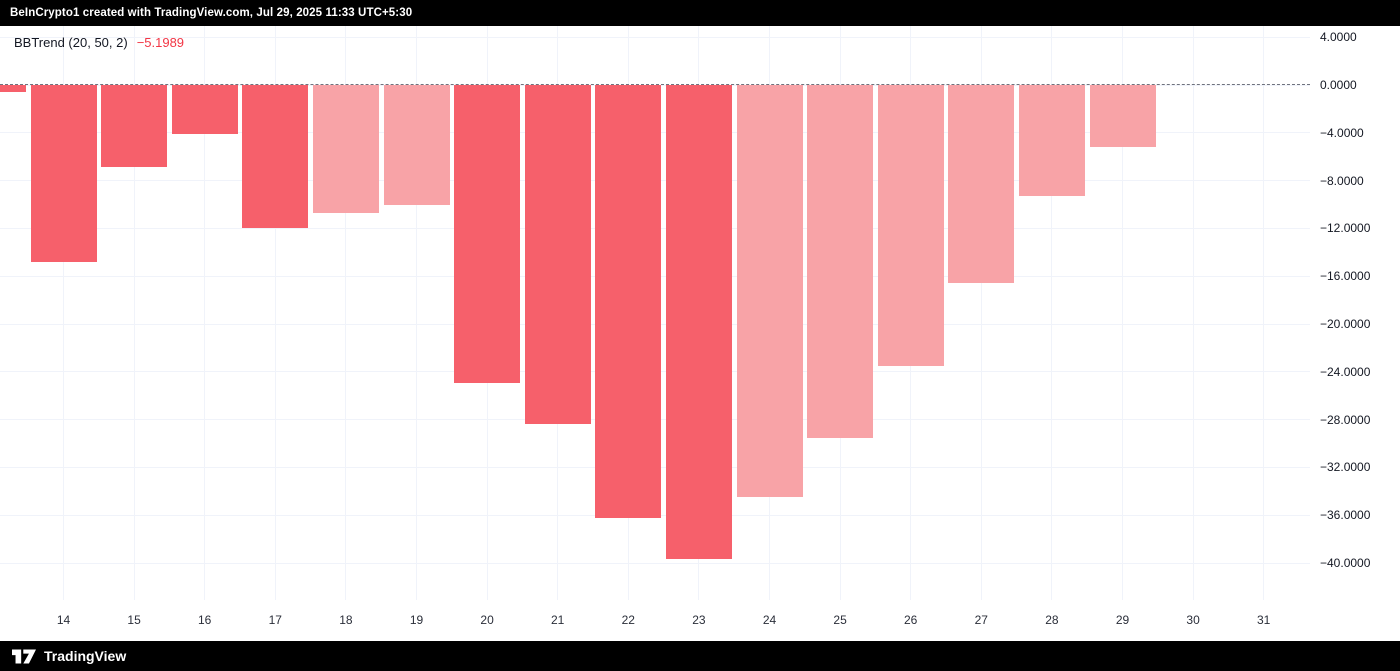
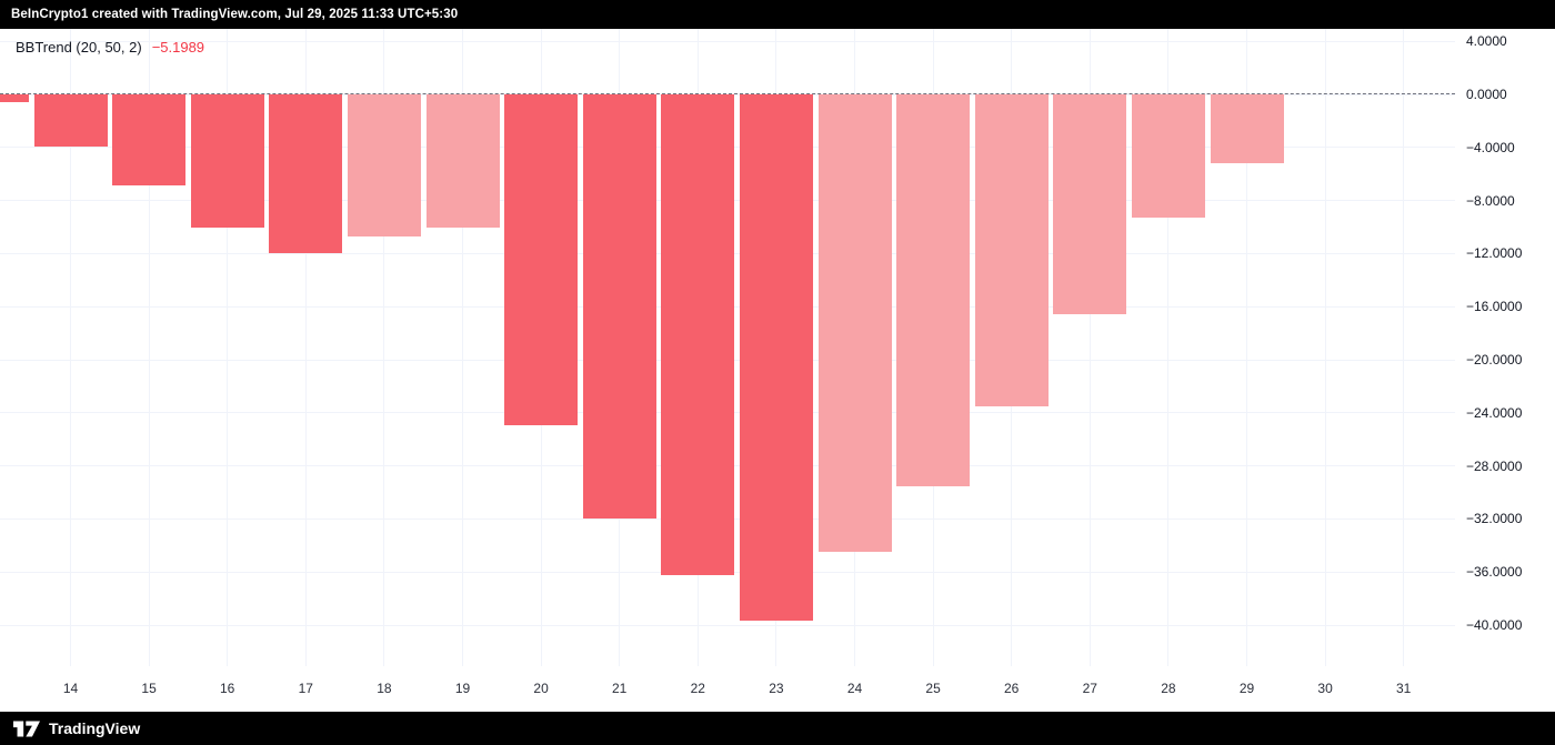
14: -14.8 -> -3.9
16: -4.1 -> -10.0
21: -28.4 -> -32.0
